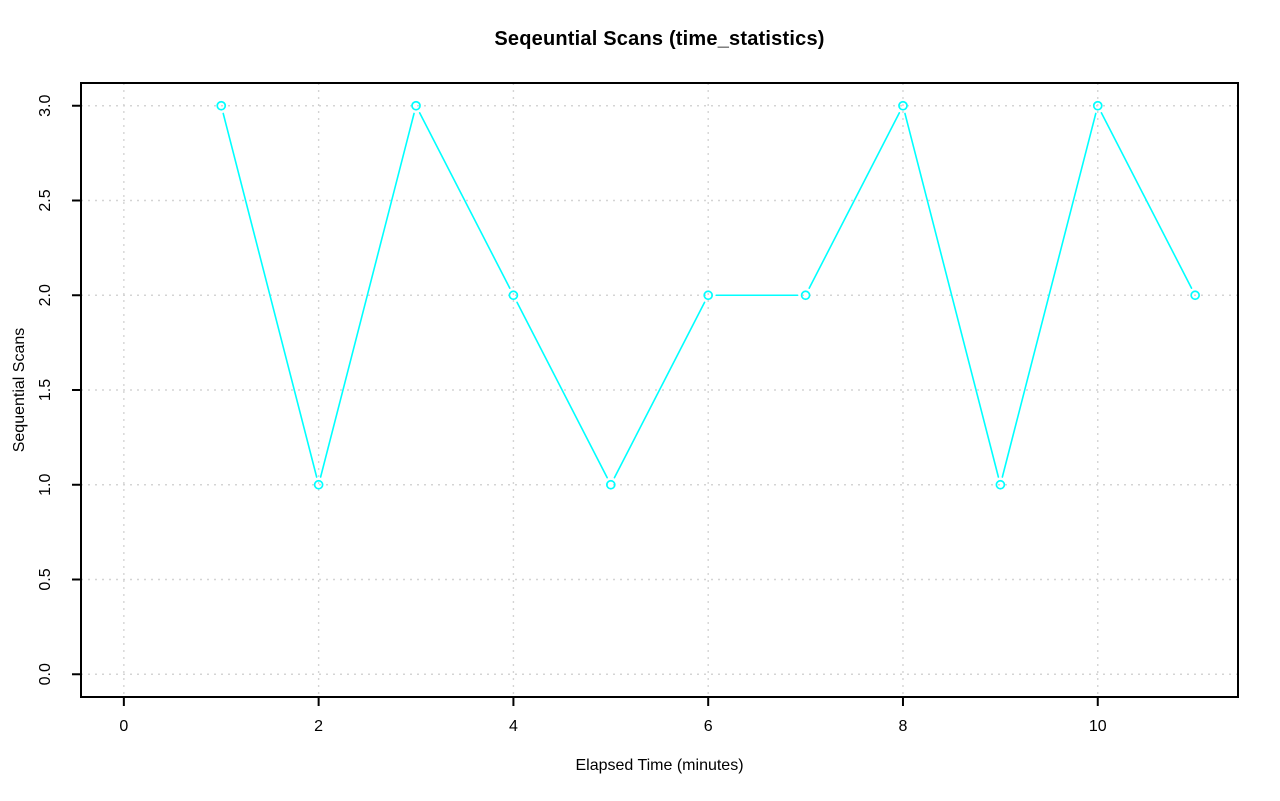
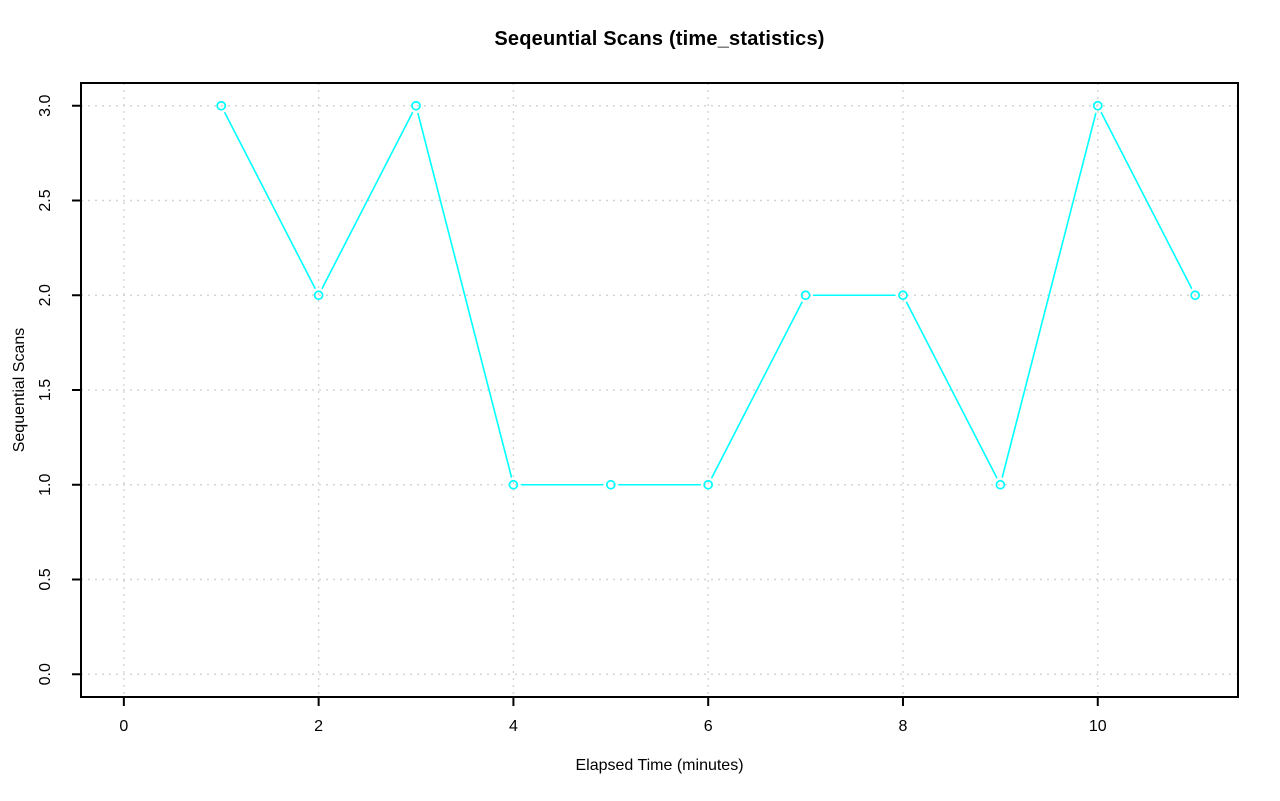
2: 1 -> 2
4: 2 -> 1
6: 2 -> 1
8: 3 -> 2
